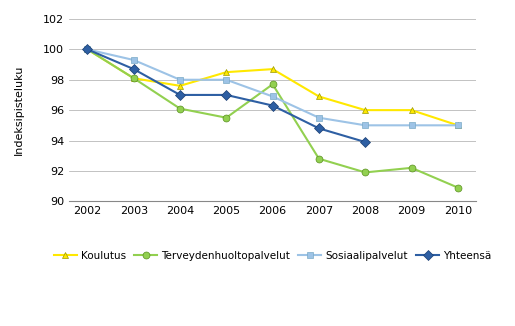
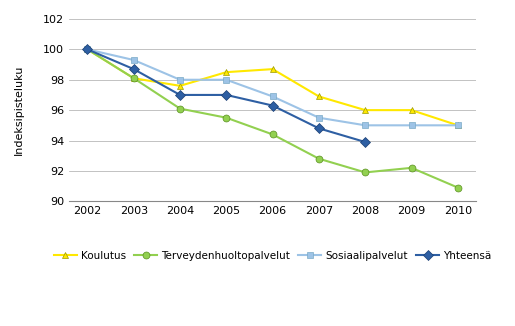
Terveydenhuoltopalvelut/2006: 97.7 -> 94.4
